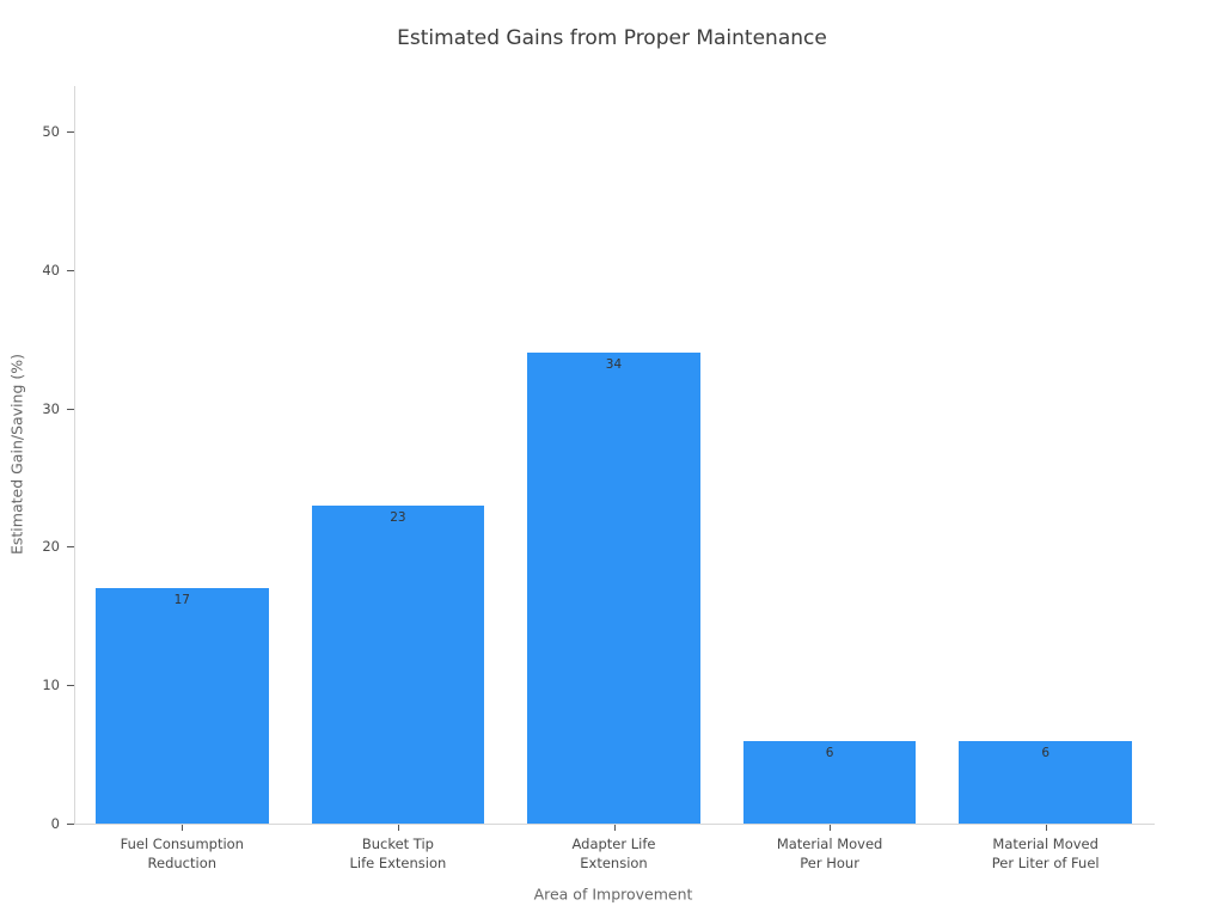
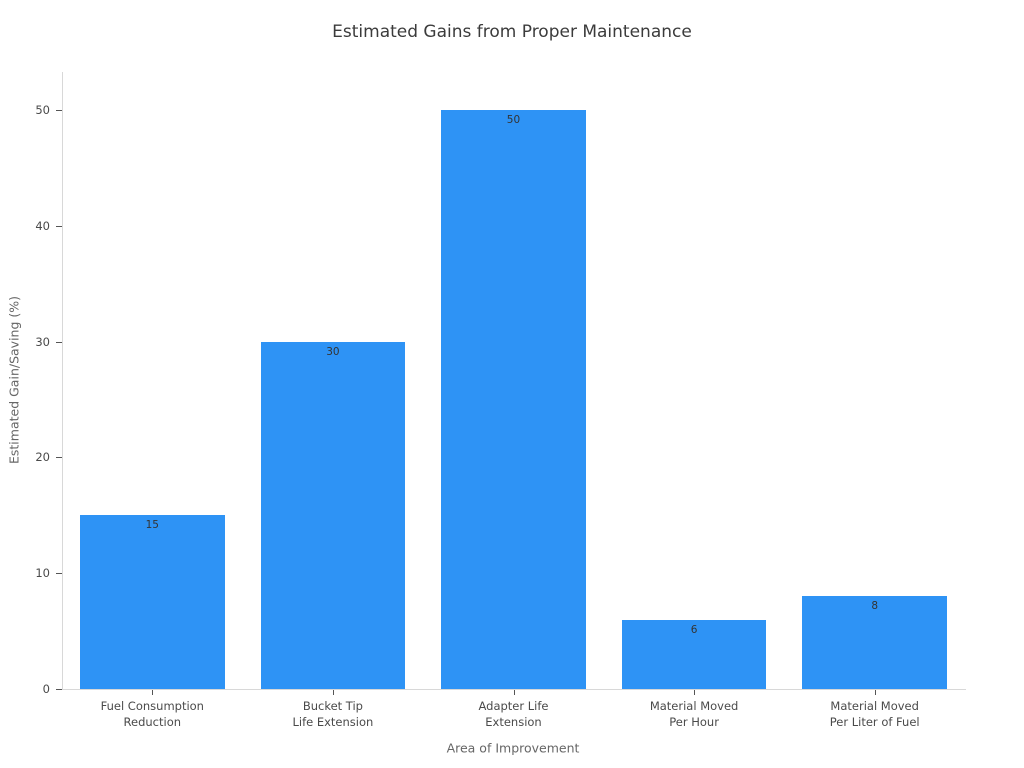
Fuel Consumption Reduction: 17 -> 15
Bucket Tip Life Extension: 23 -> 30
Adapter Life Extension: 34 -> 50
Material Moved Per Liter of Fuel: 6 -> 8
